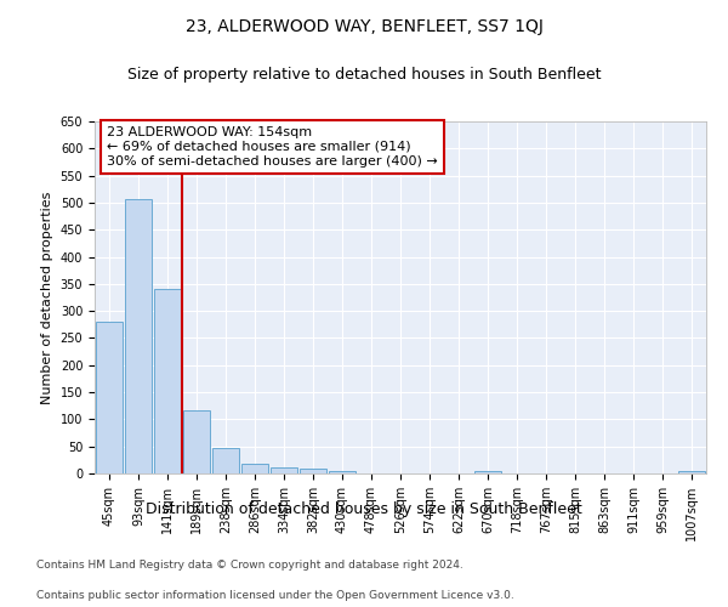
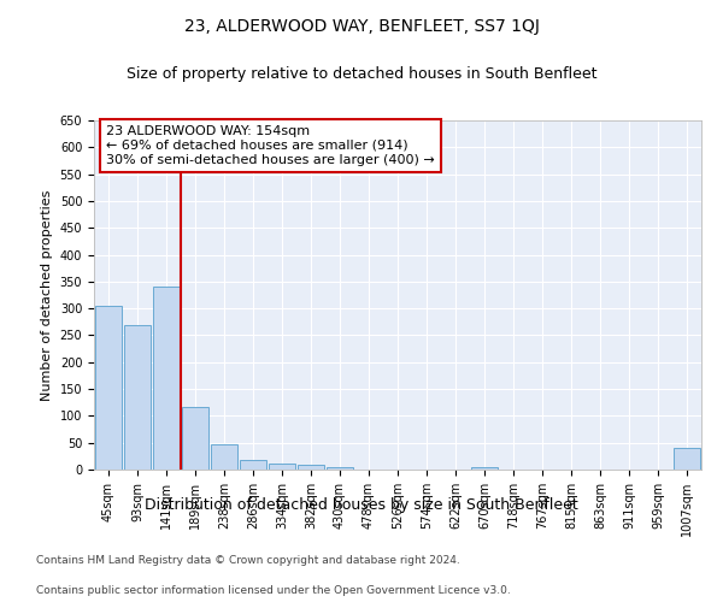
45sqm: 280 -> 305
93sqm: 507 -> 270
1007sqm: 5 -> 40
